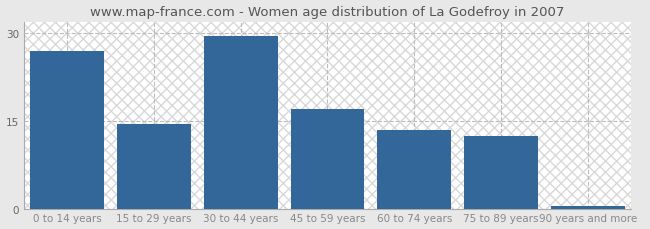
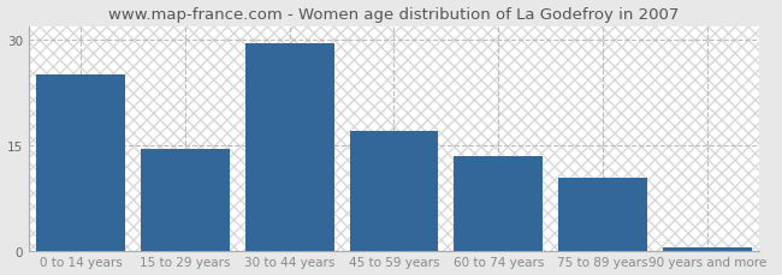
0 to 14 years: 27.0 -> 25.0
75 to 89 years: 12.5 -> 10.4
